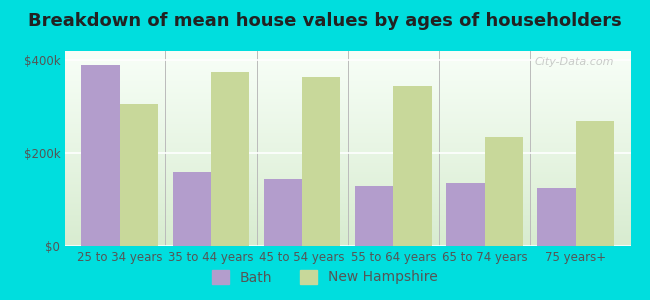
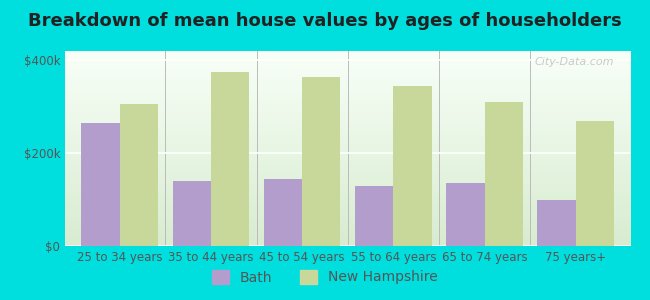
Bath/25 to 34 years: $390k -> $265k
Bath/35 to 44 years: $160k -> $140k
New Hampshire/65 to 74 years: $235k -> $310k
Bath/75 years+: $125k -> $100k
